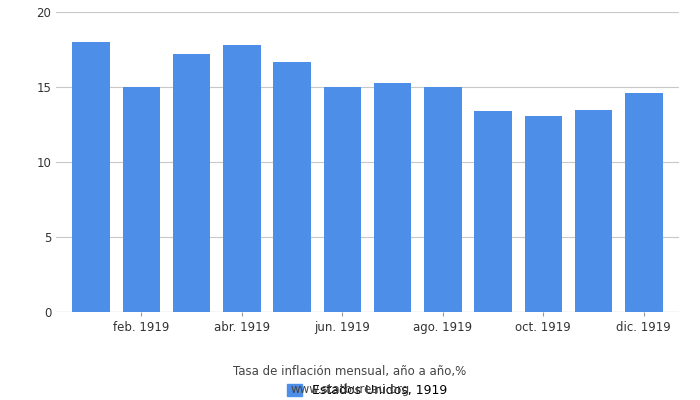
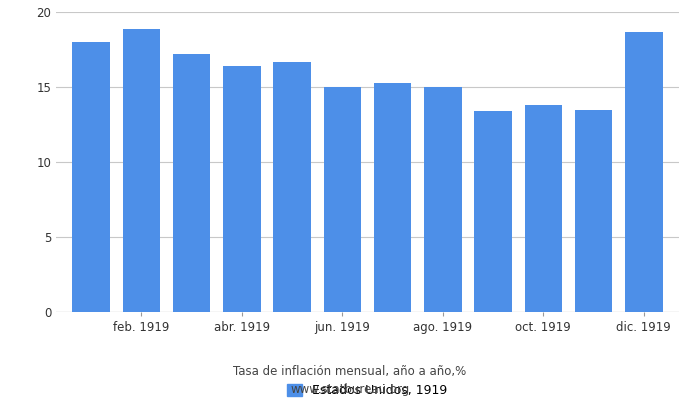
feb. 1919: 15.0 -> 18.9
abr. 1919: 17.8 -> 16.4
oct. 1919: 13.1 -> 13.8
dic. 1919: 14.6 -> 18.7
